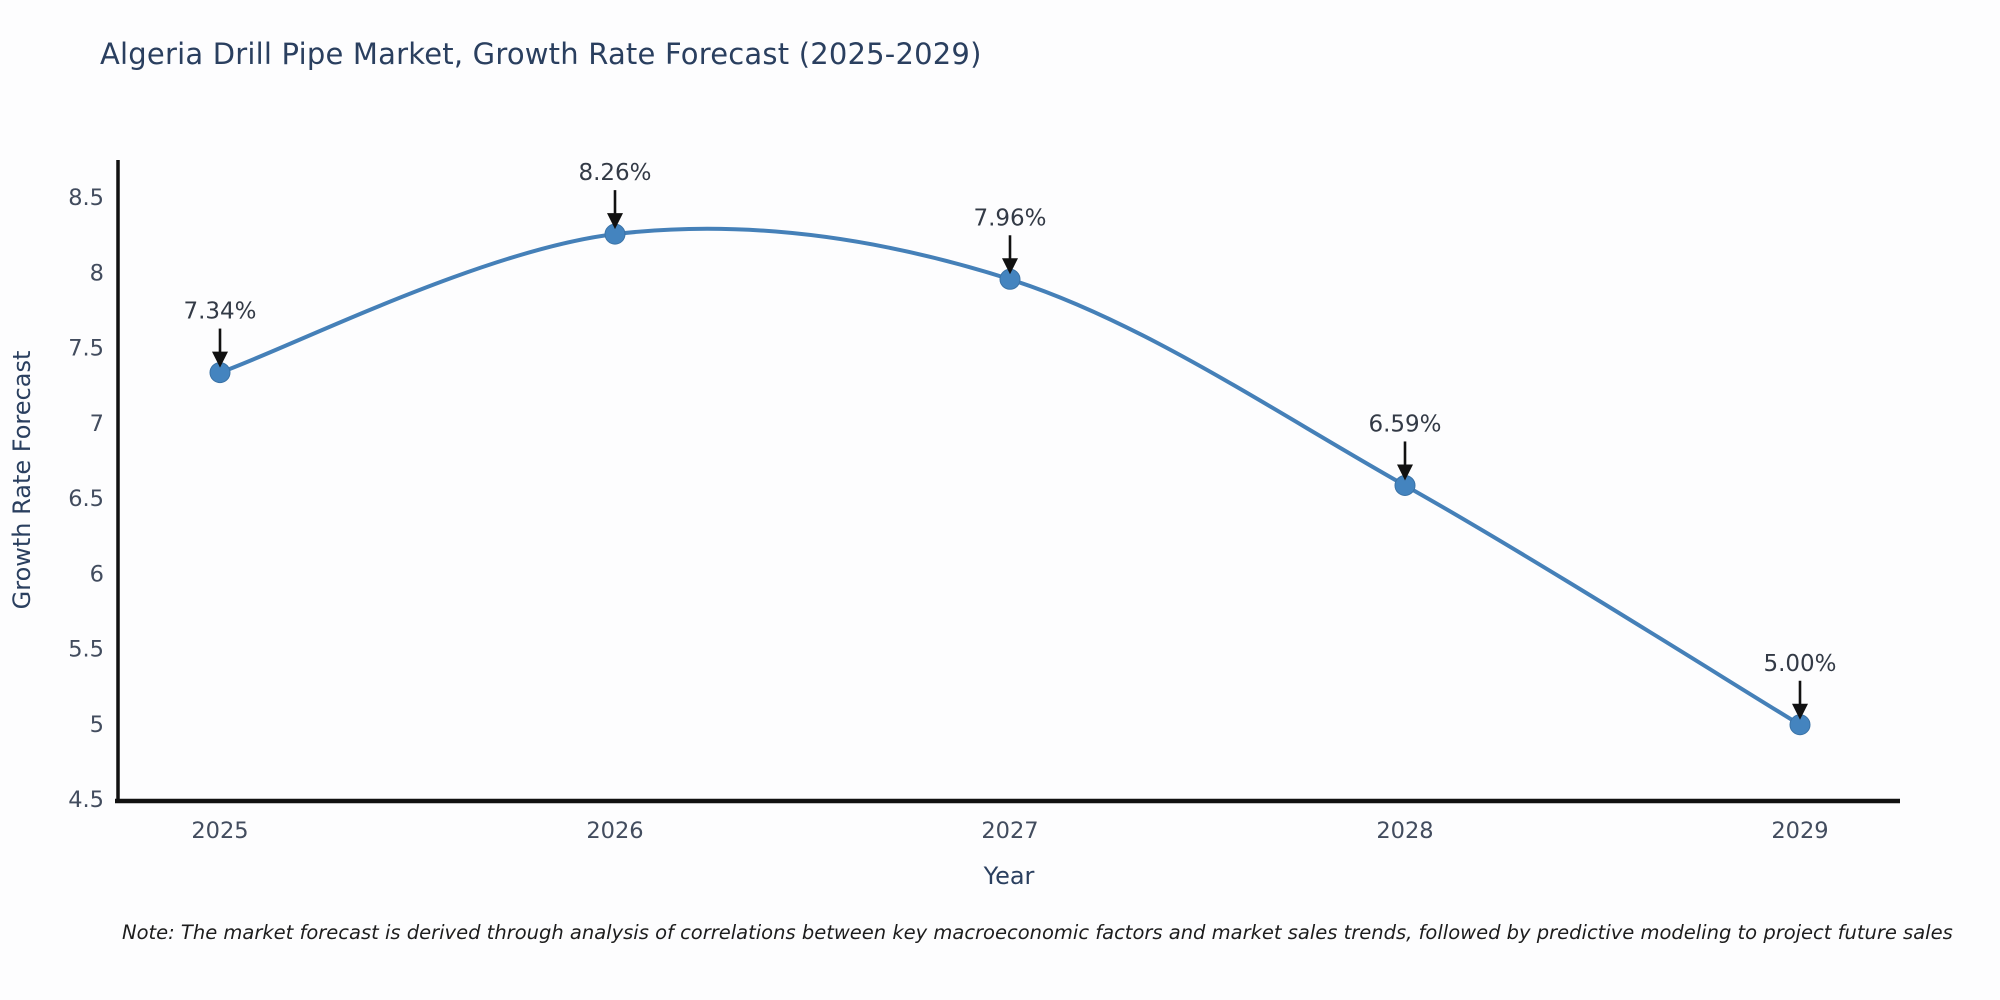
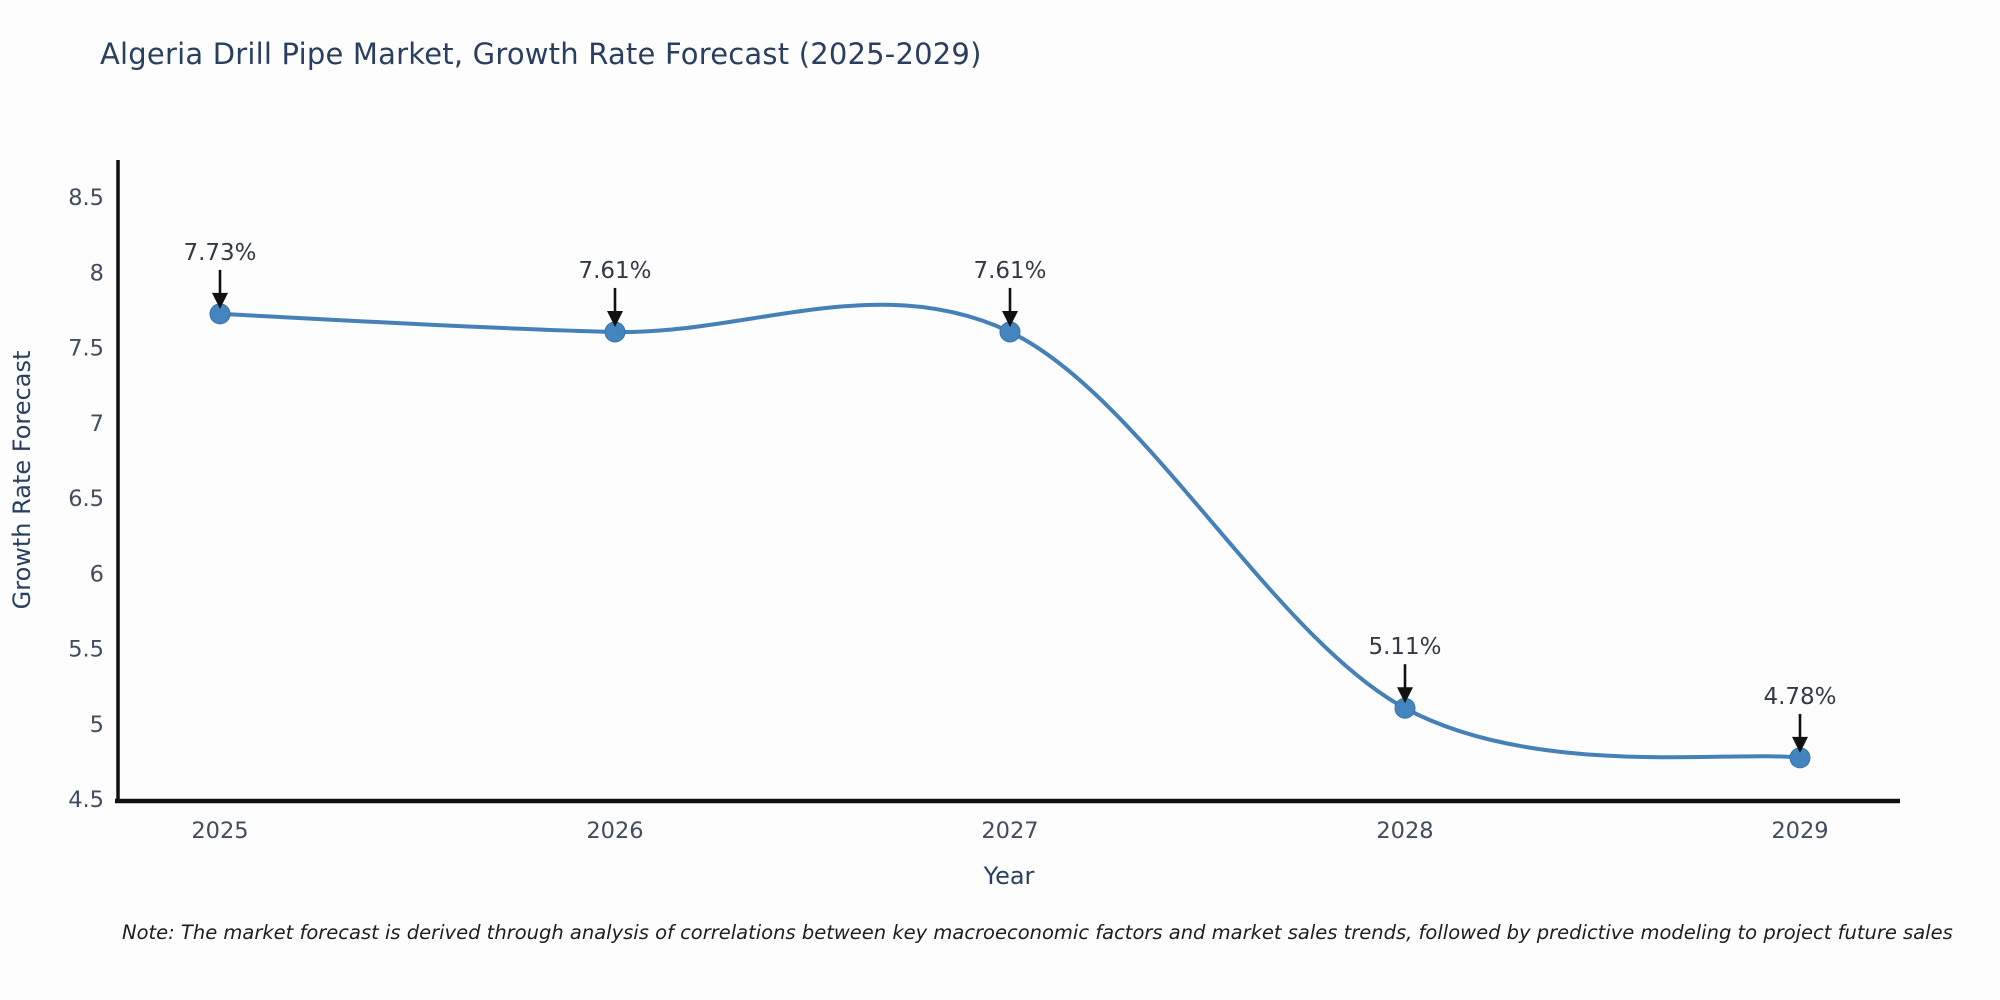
2025: 7.34% -> 7.73%
2026: 8.26% -> 7.61%
2027: 7.96% -> 7.61%
2028: 6.59% -> 5.11%
2029: 5.00% -> 4.78%
